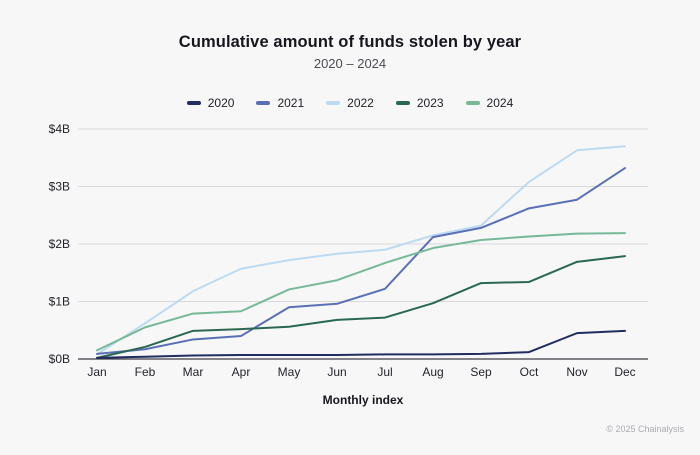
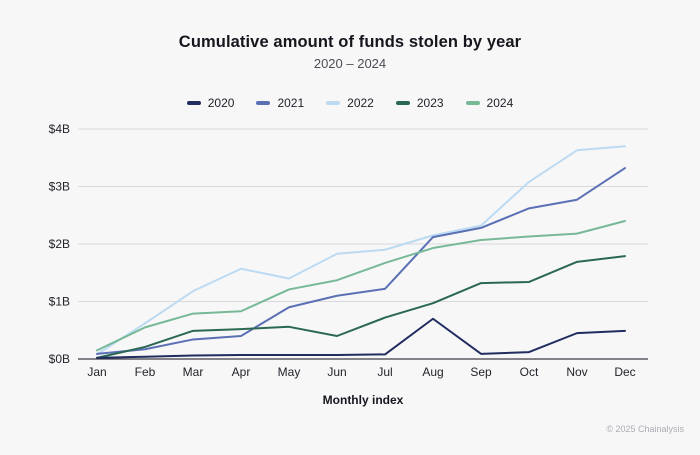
2022/May: $1.7B -> $1.4B
2021/Jun: $1.0B -> $1.1B
2023/Jun: $0.7B -> $0.4B
2020/Aug: $0.1B -> $0.7B
2024/Dec: $2.2B -> $2.4B
